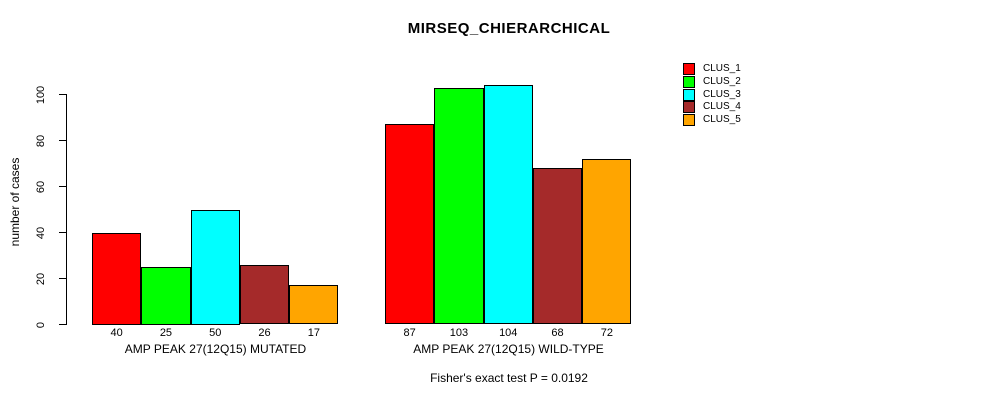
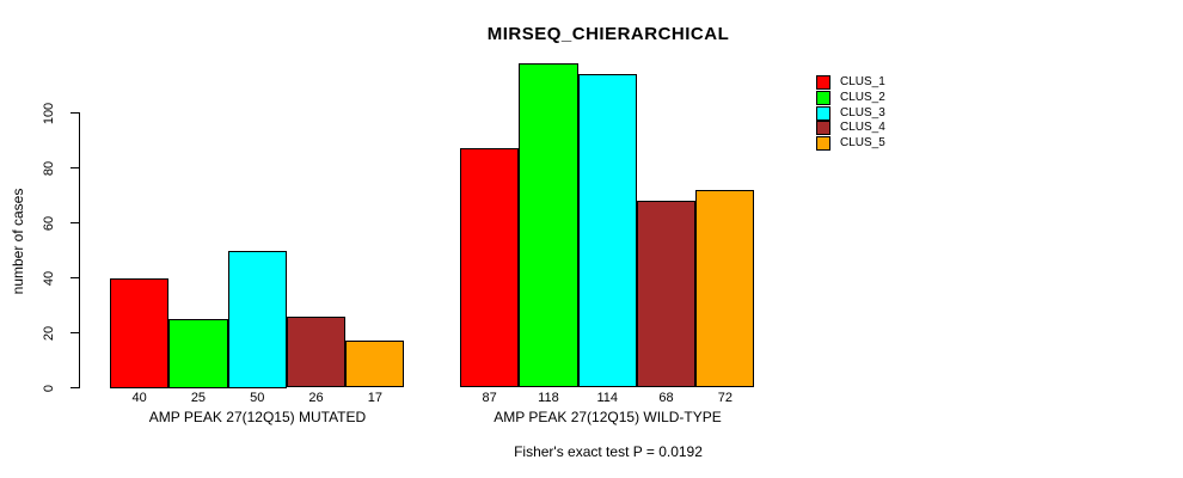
CLUS_2/AMP PEAK 27(12Q15) WILD-TYPE: 103 -> 118
CLUS_3/AMP PEAK 27(12Q15) WILD-TYPE: 104 -> 114
